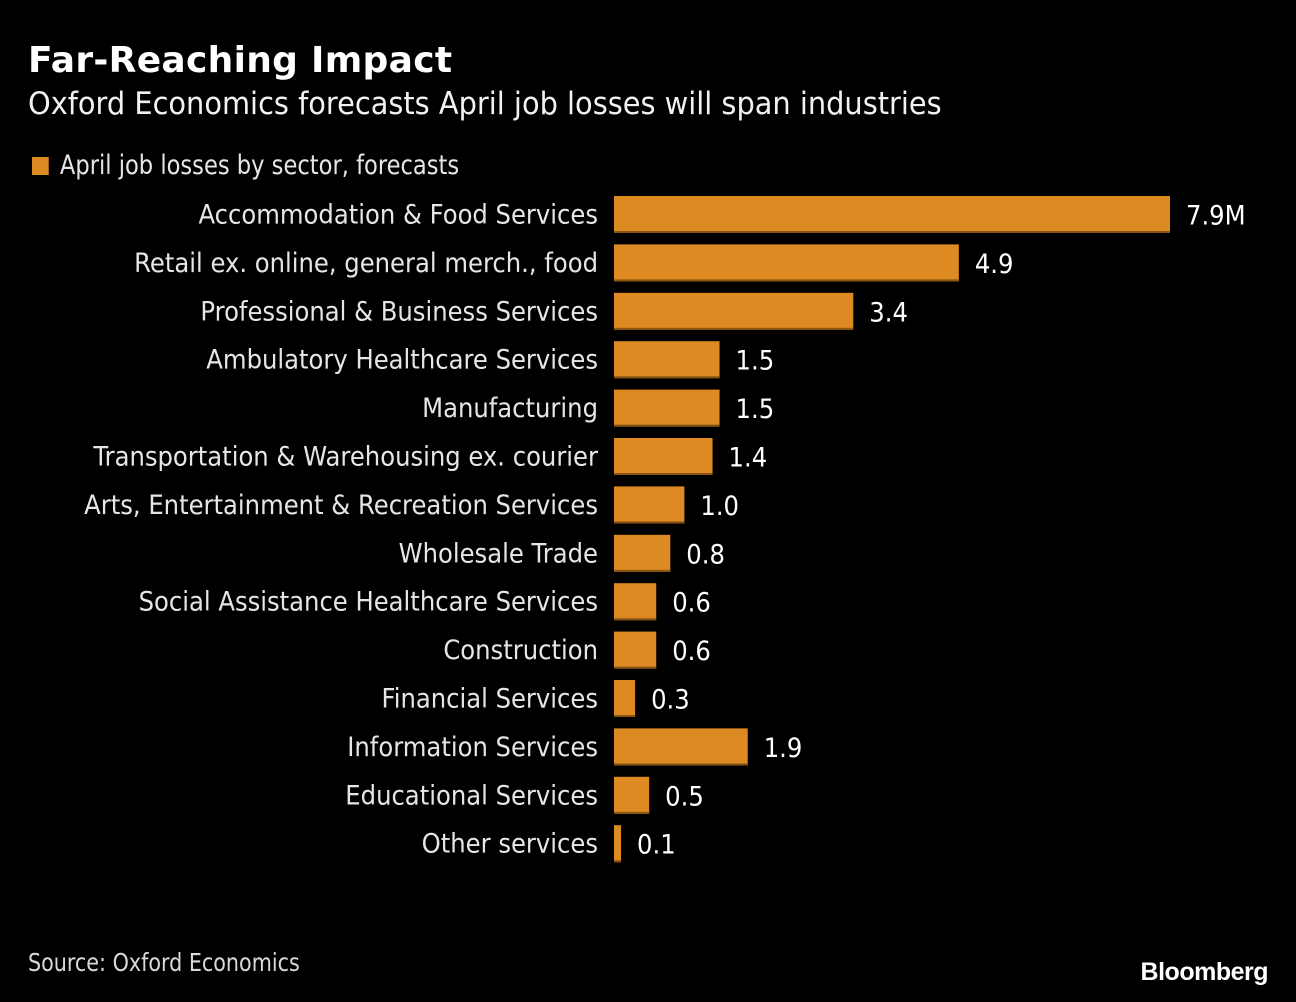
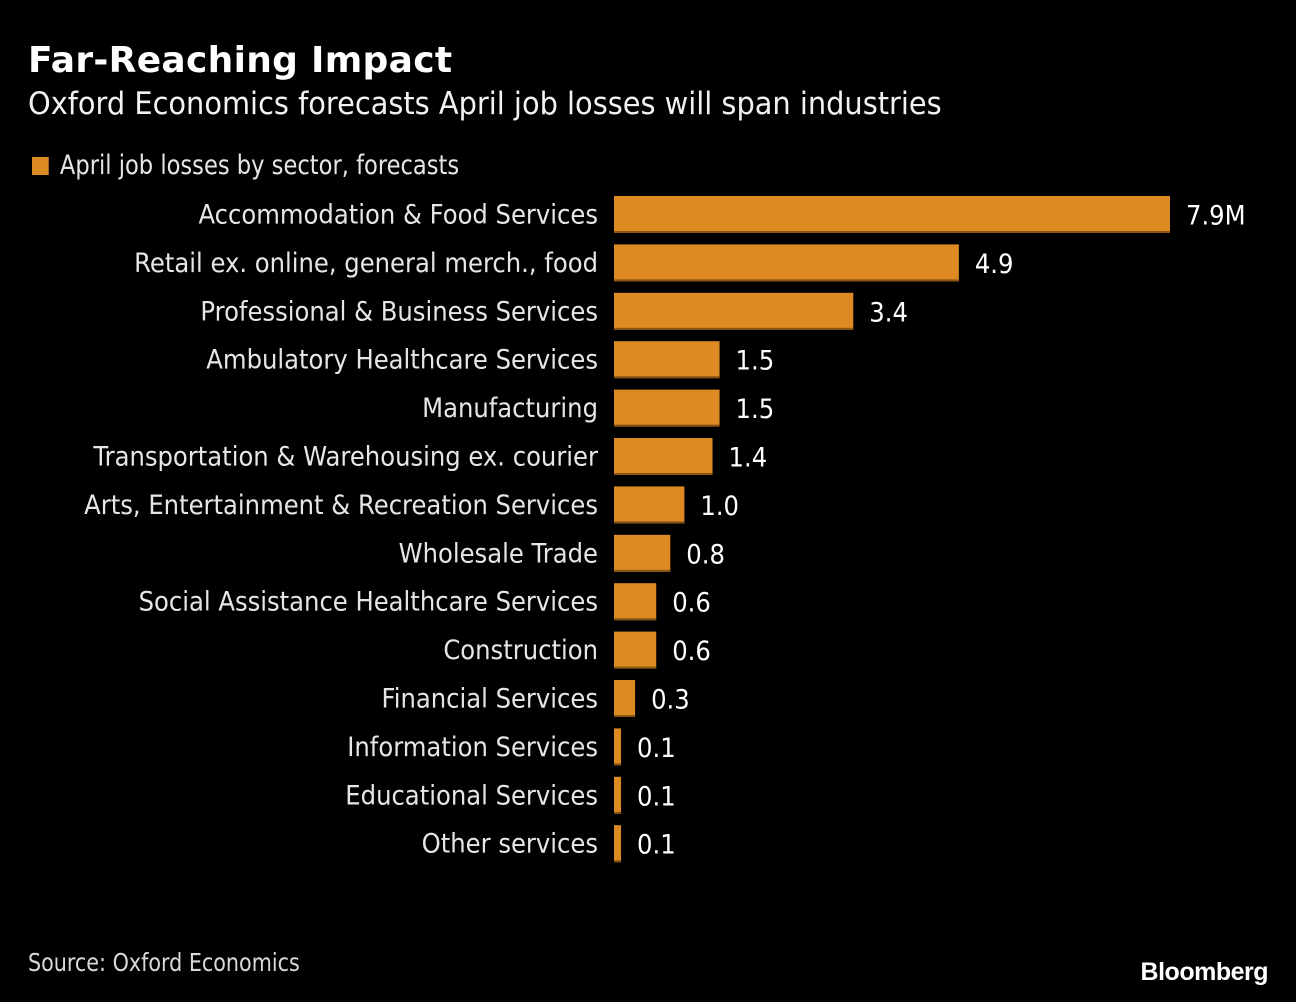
Information Services: 1.9 -> 0.1
Educational Services: 0.5 -> 0.1
